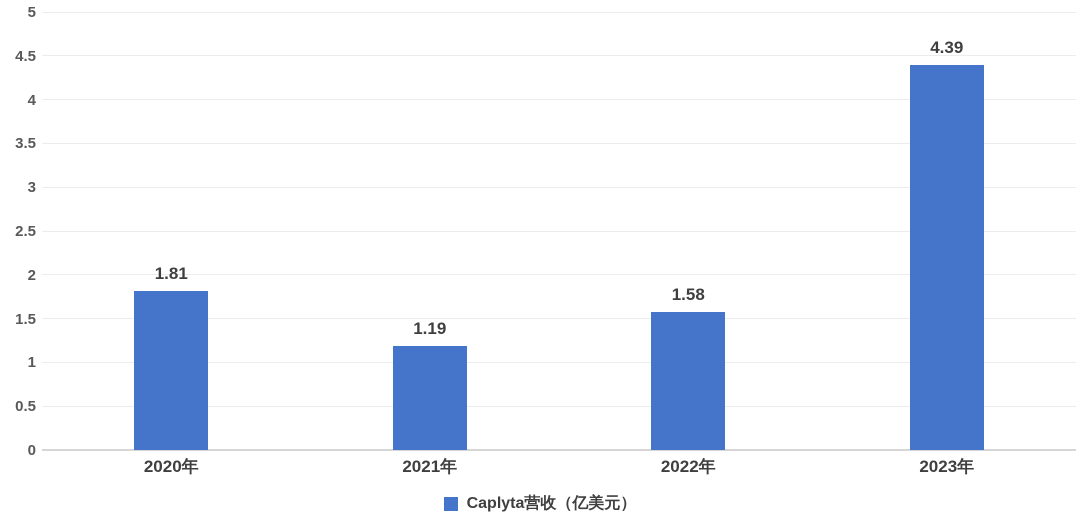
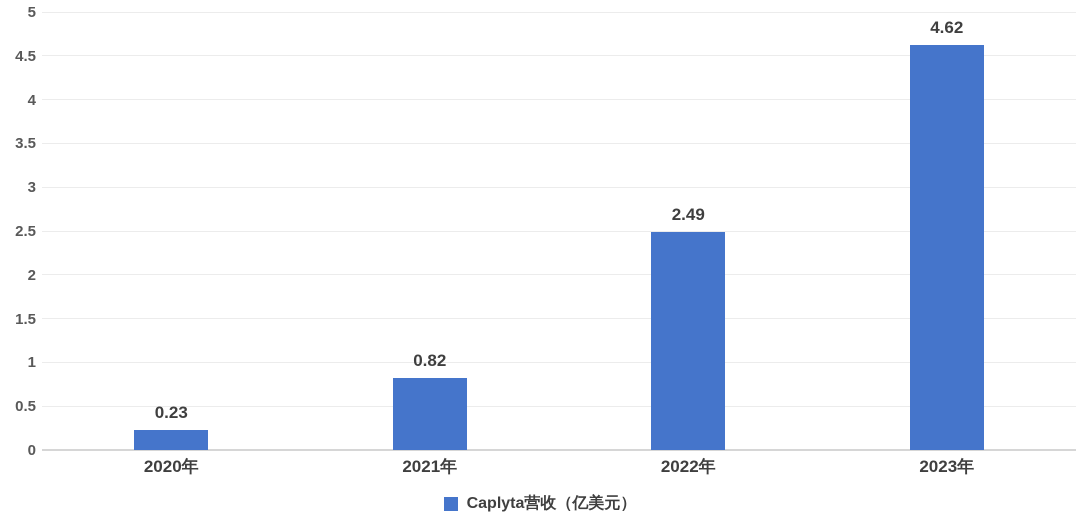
2020年: 1.81 -> 0.23
2021年: 1.19 -> 0.82
2022年: 1.58 -> 2.49
2023年: 4.39 -> 4.62
